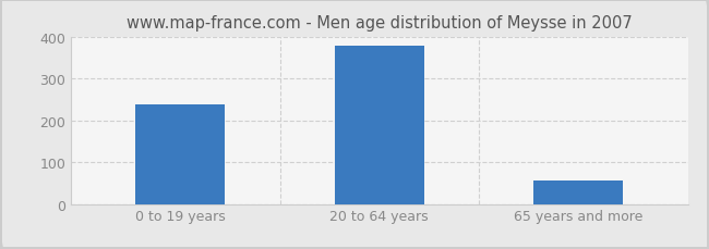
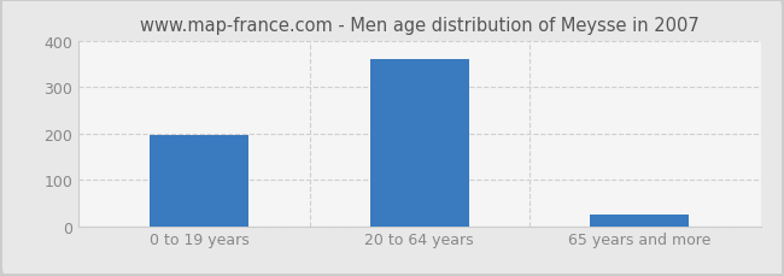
0 to 19 years: 238 -> 195
20 to 64 years: 377 -> 360
65 years and more: 57 -> 25
